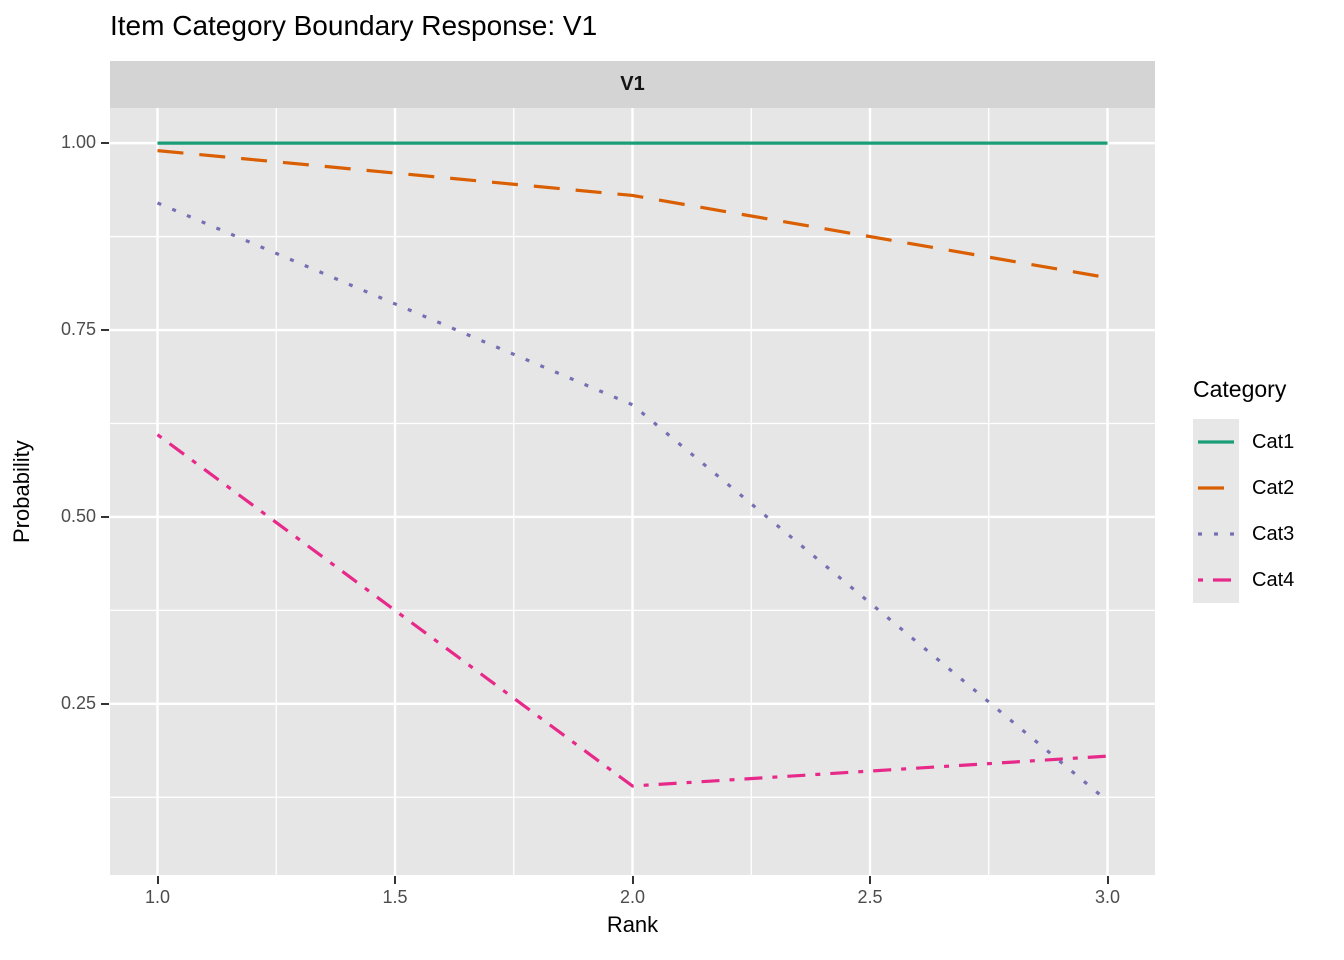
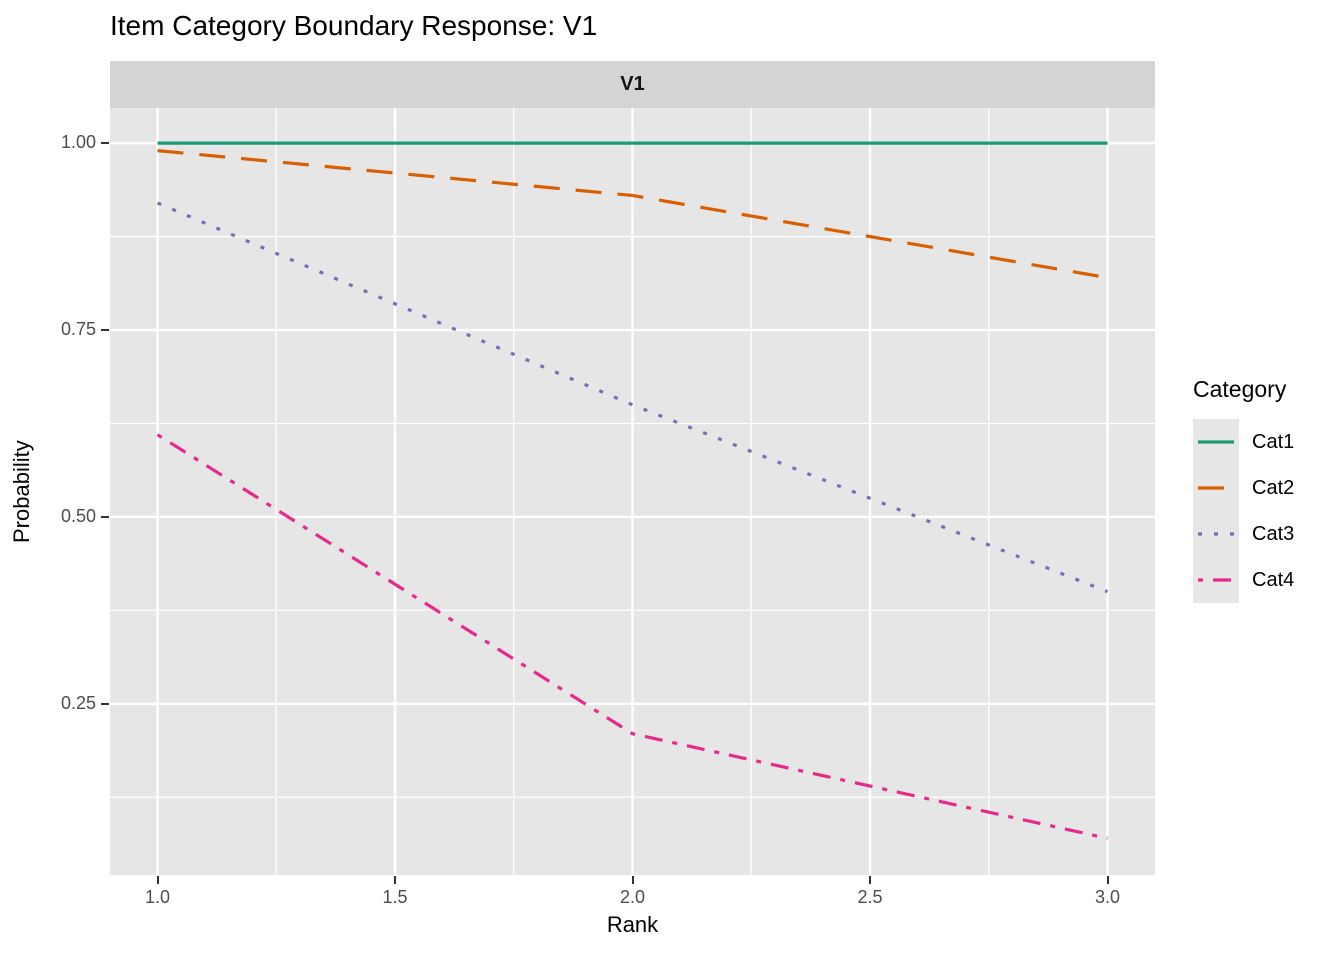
Cat4/2.0: 0.14 -> 0.21
Cat3/3.0: 0.12 -> 0.40
Cat4/3.0: 0.18 -> 0.07
